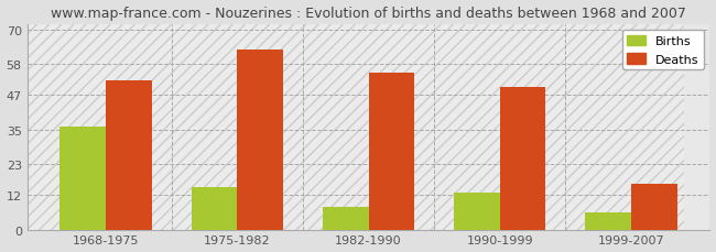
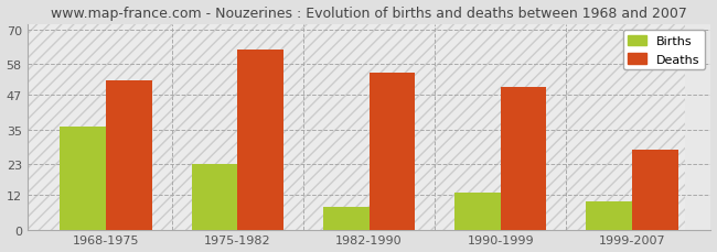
Births/1975-1982: 15 -> 23
Births/1999-2007: 6 -> 10
Deaths/1999-2007: 16 -> 28
